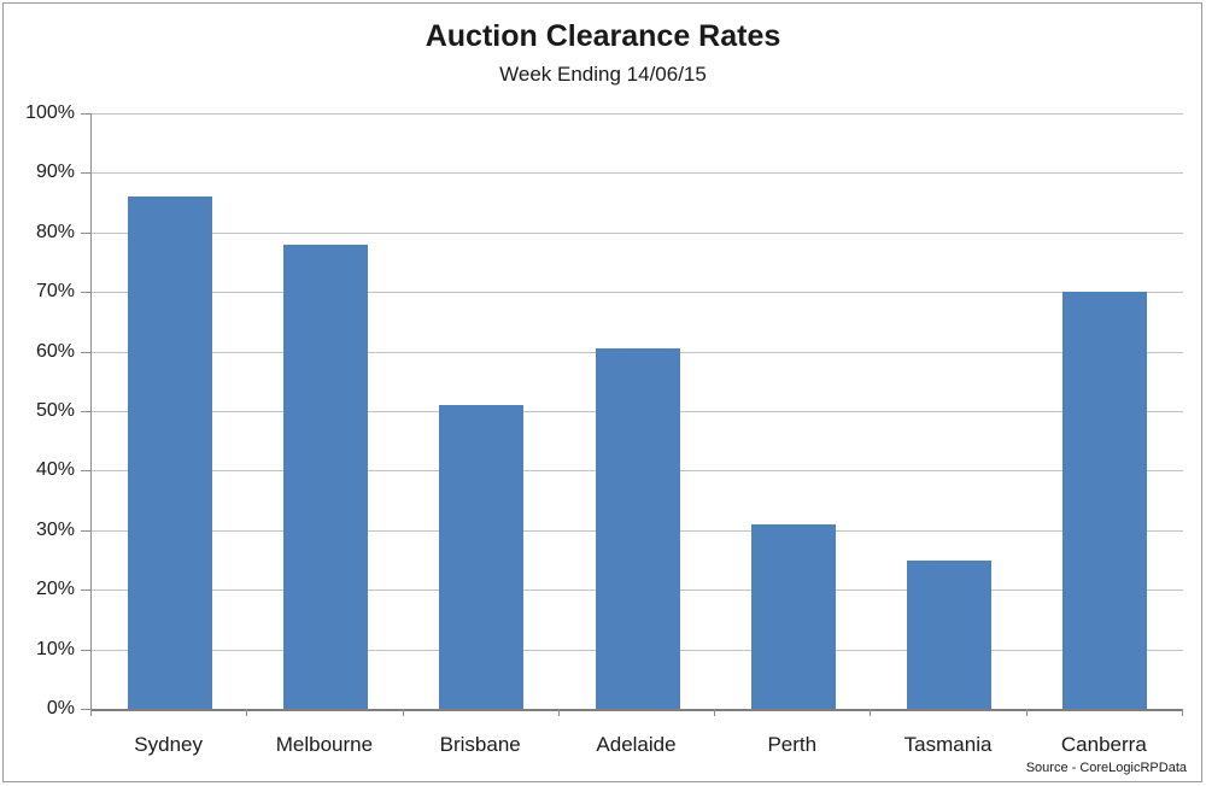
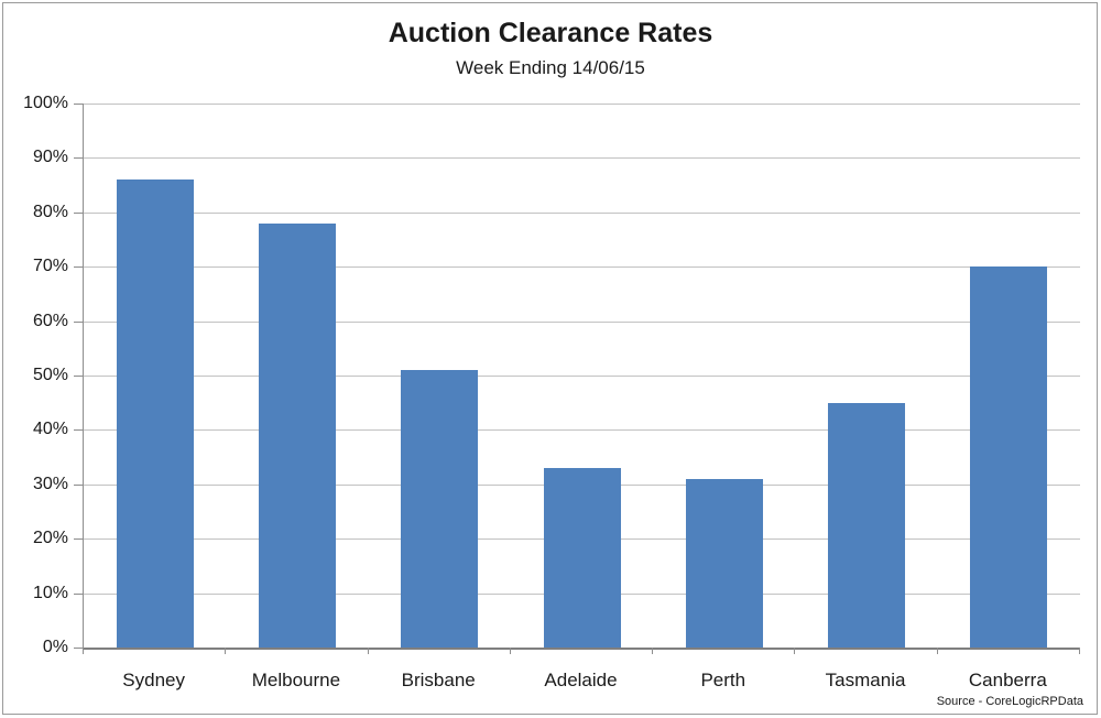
Adelaide: 60% -> 33%
Tasmania: 25% -> 45%
